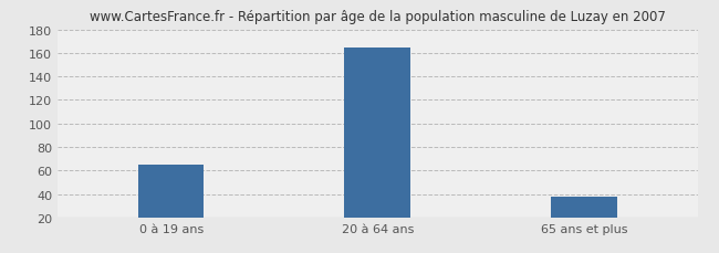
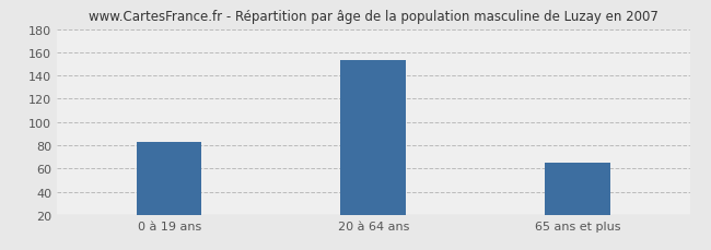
0 à 19 ans: 65 -> 83
20 à 64 ans: 165 -> 153
65 ans et plus: 38 -> 65
